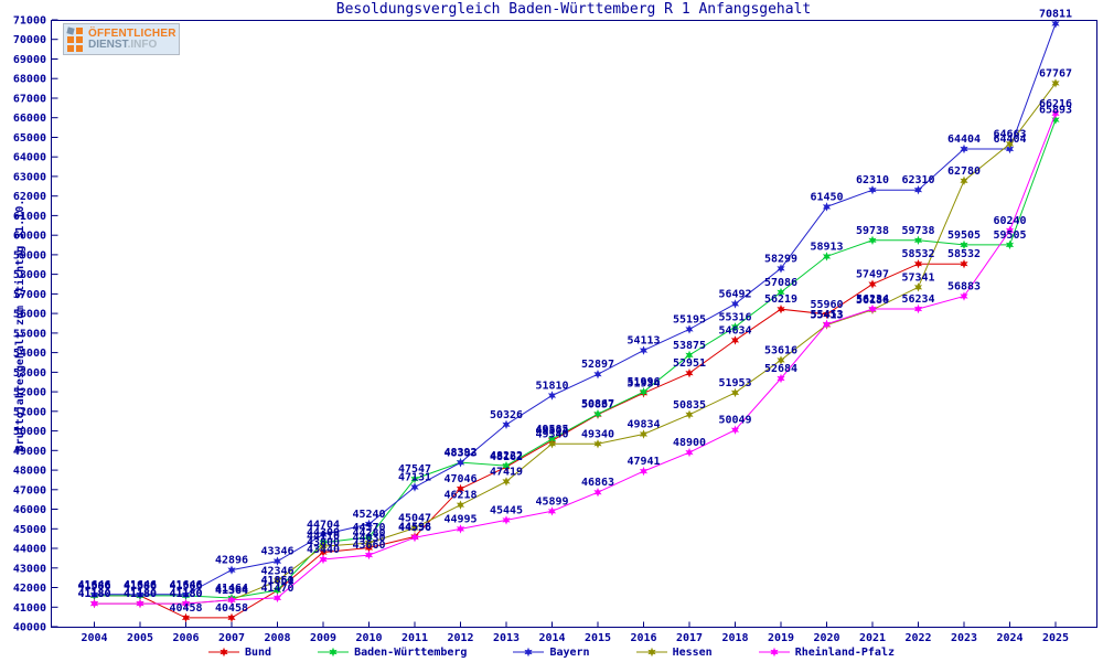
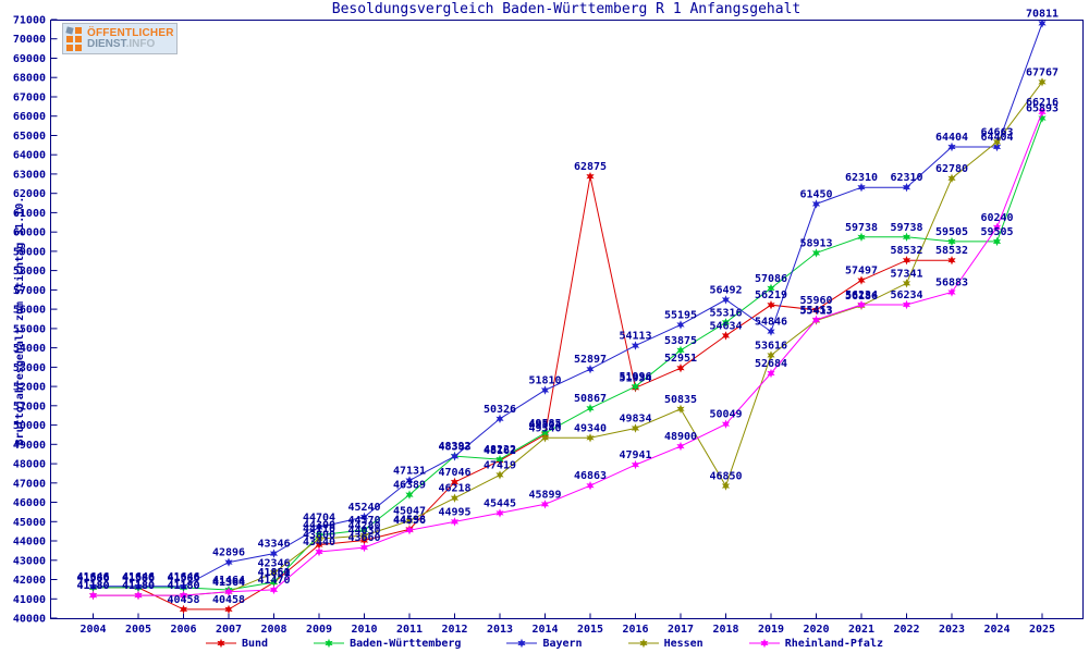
Baden-Württemberg/2011: 47547 -> 46389
Bund/2015: 50837 -> 62875
Hessen/2018: 51953 -> 46850
Bayern/2019: 58299 -> 54846
